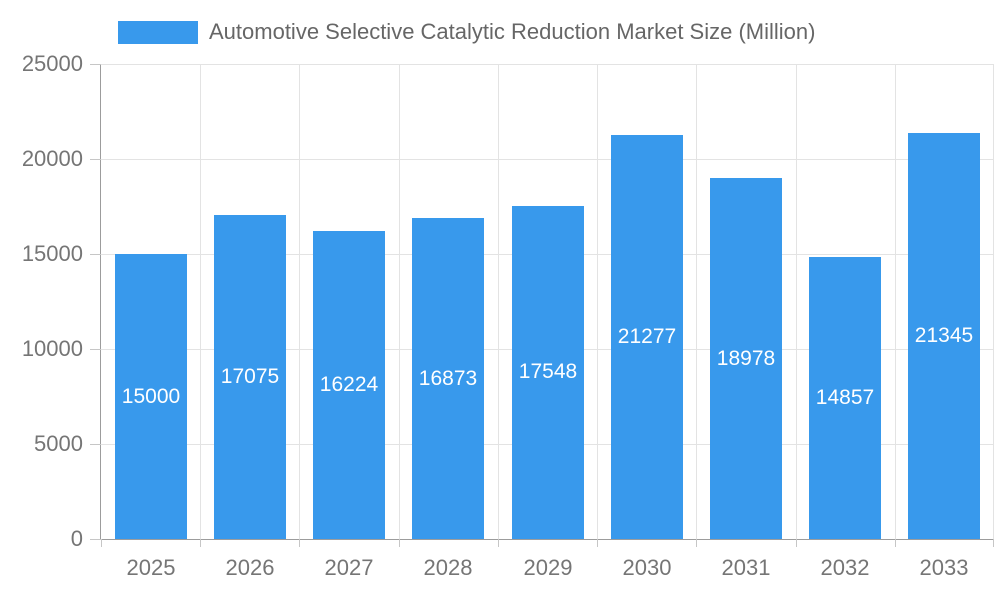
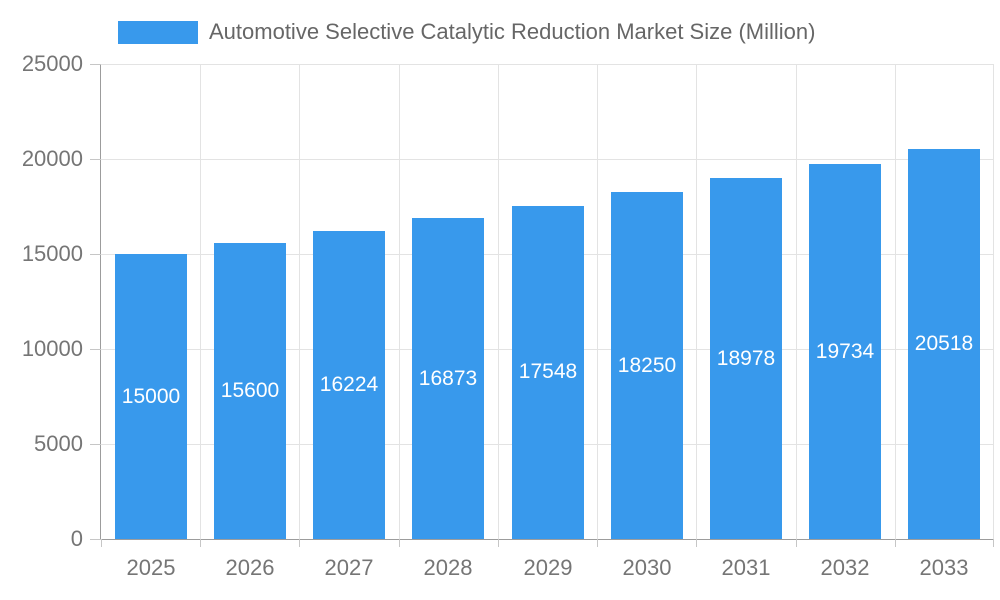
2026: 17075 -> 15600
2030: 21277 -> 18250
2032: 14857 -> 19734
2033: 21345 -> 20518
